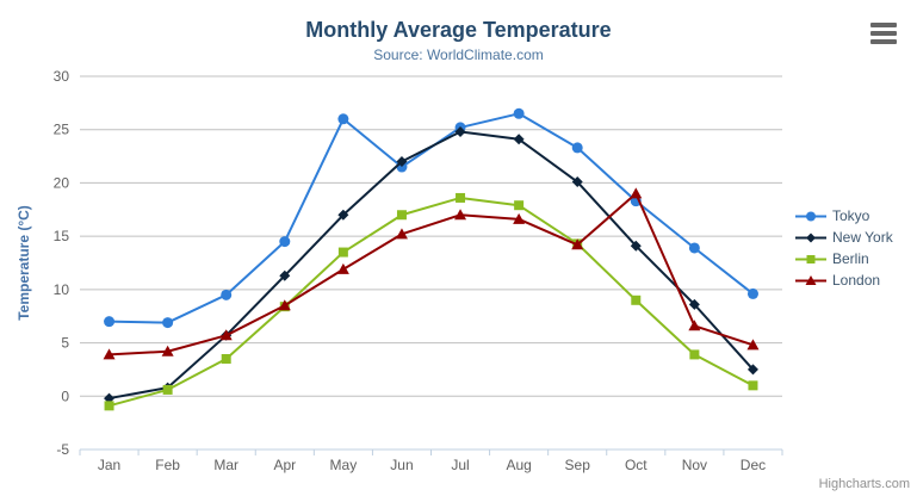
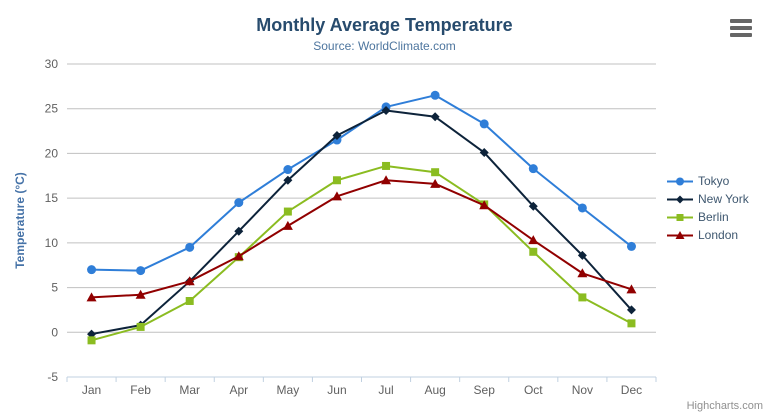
Tokyo/May: 26 -> 18
London/Oct: 19 -> 10
